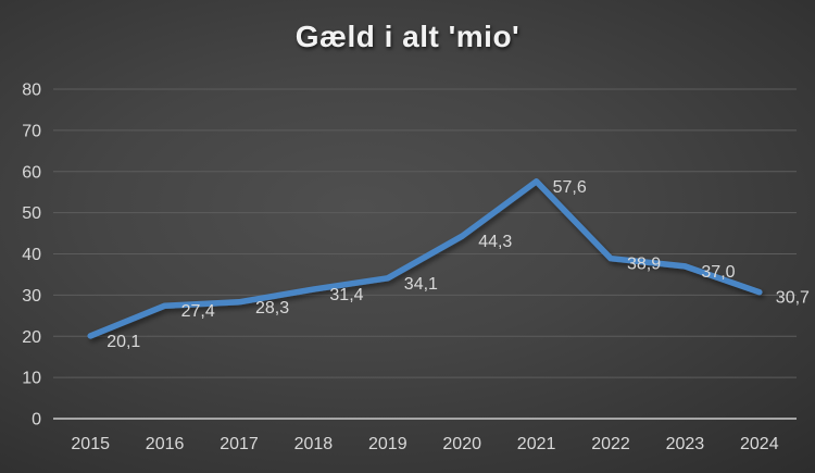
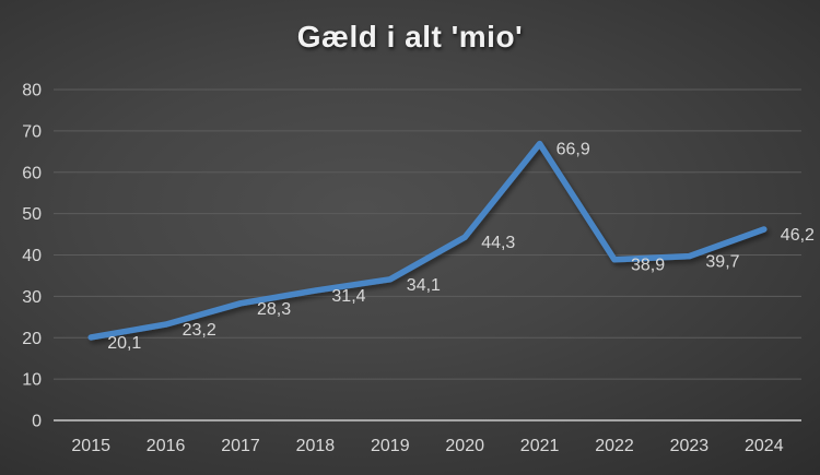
2016: 27,4 -> 23,2
2021: 57,6 -> 66,9
2023: 37,0 -> 39,7
2024: 30,7 -> 46,2
